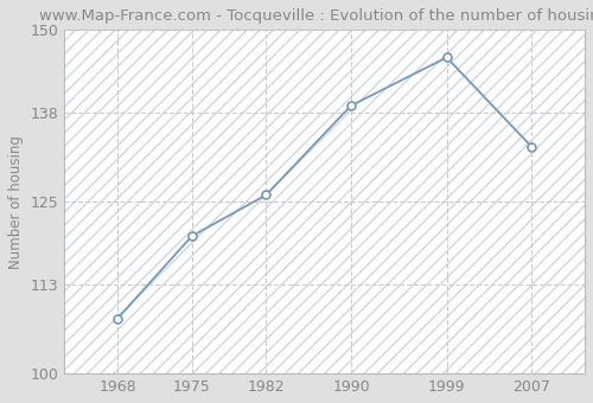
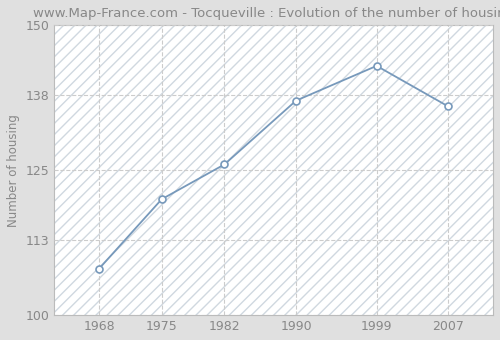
1990: 139 -> 137
1999: 146 -> 143
2007: 133 -> 136
